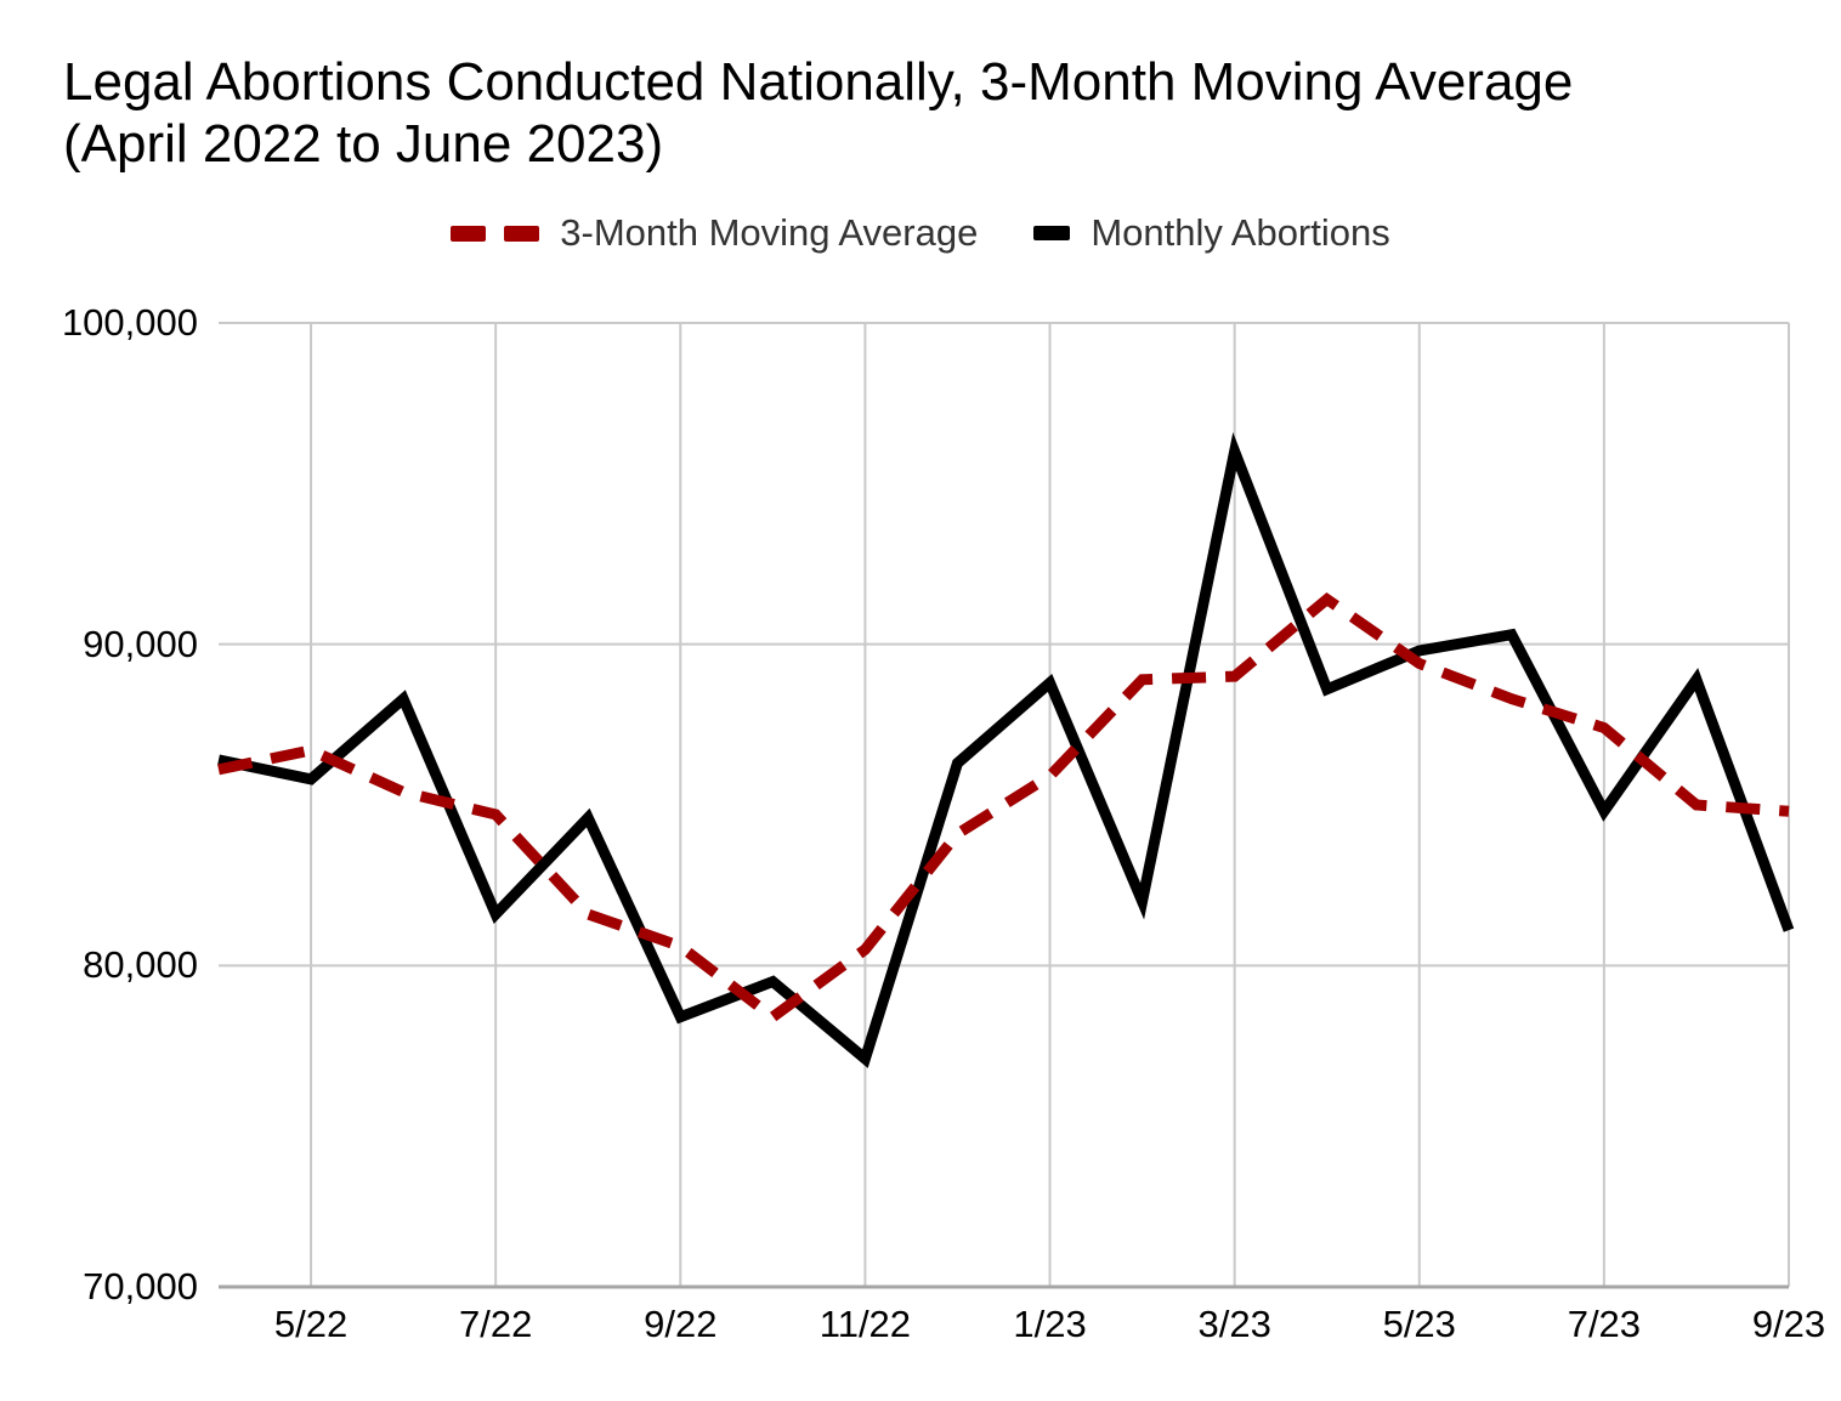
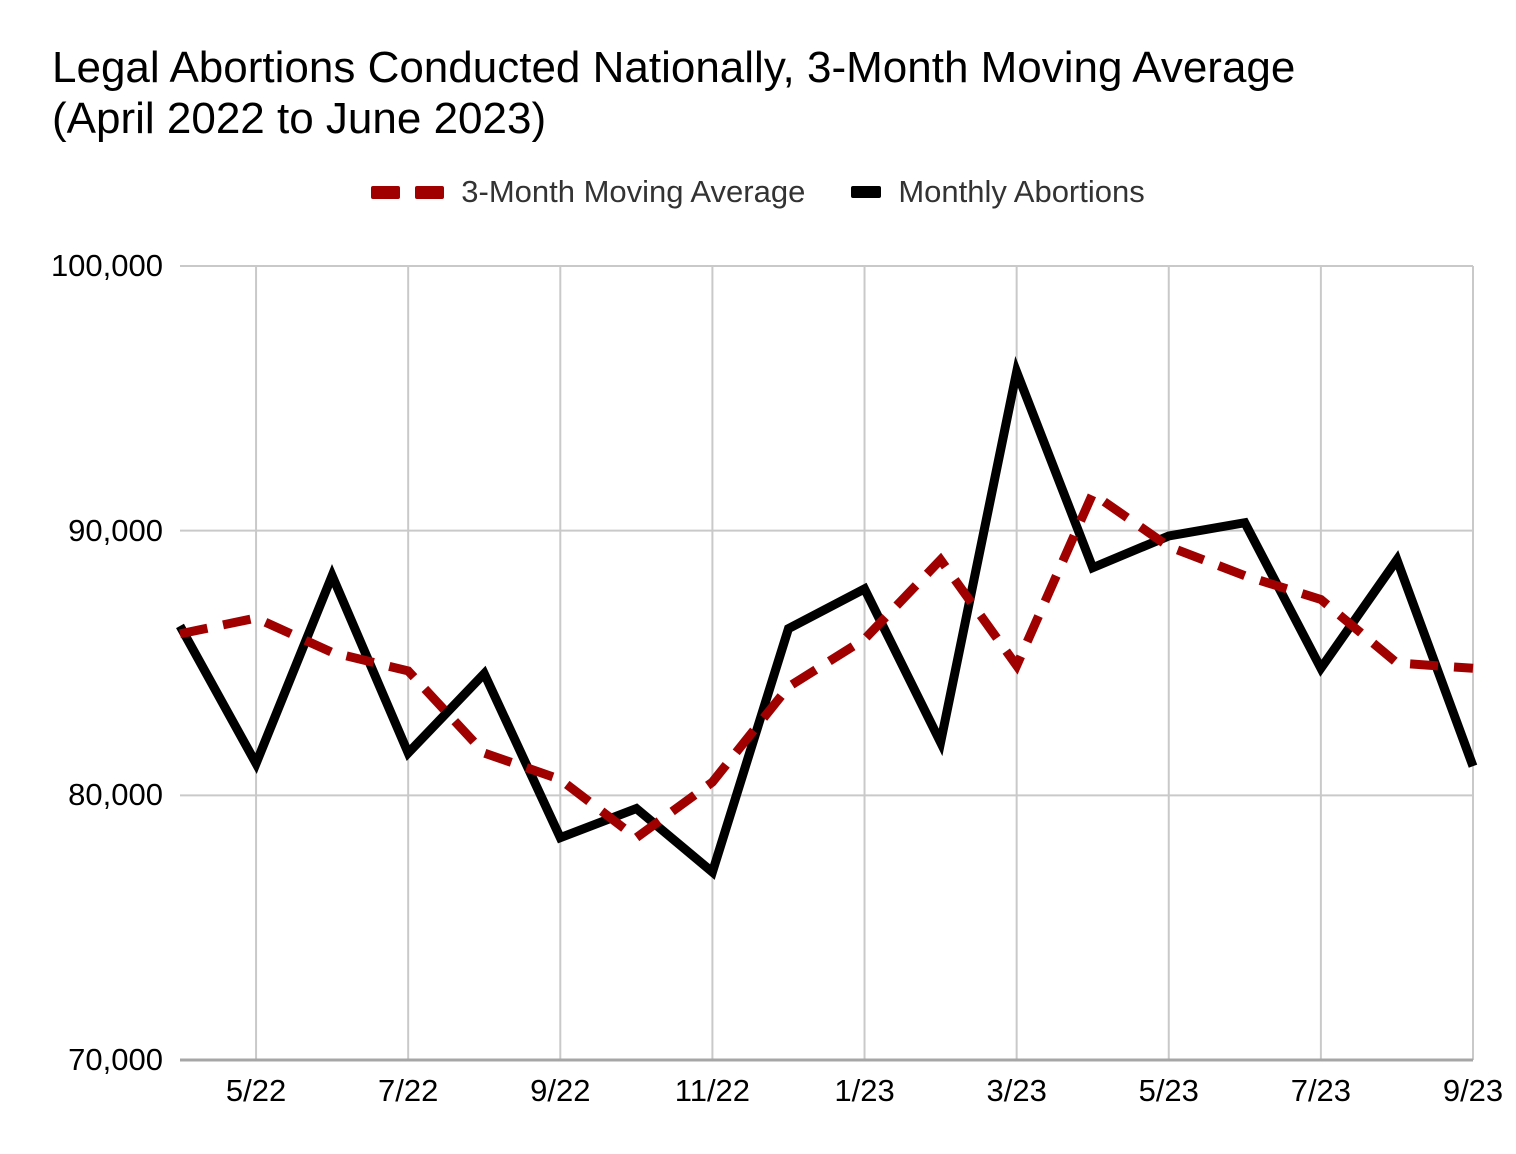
Monthly Abortions/5/22: 85800 -> 81200
Monthly Abortions/1/23: 88800 -> 87800
3-Month Moving Average/3/23: 89000 -> 84900
